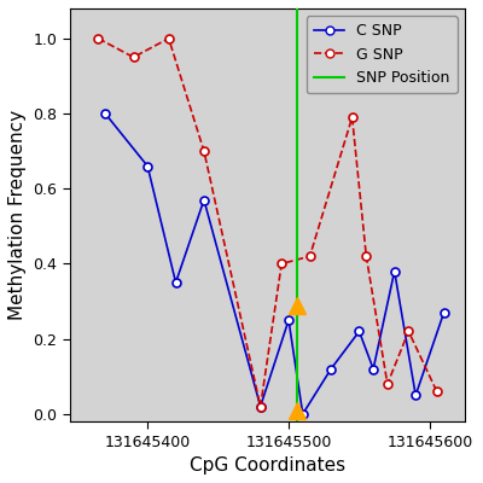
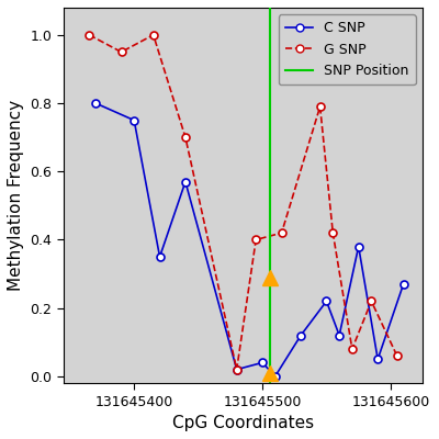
C SNP/131645400: 0.66 -> 0.75
C SNP/131645500: 0.25 -> 0.04
